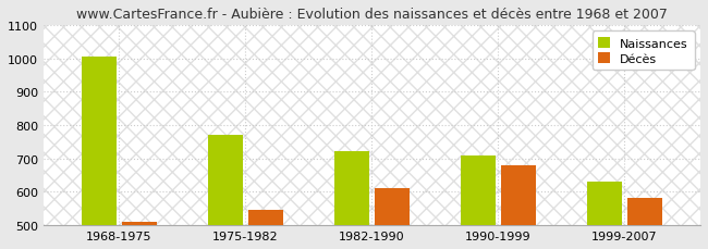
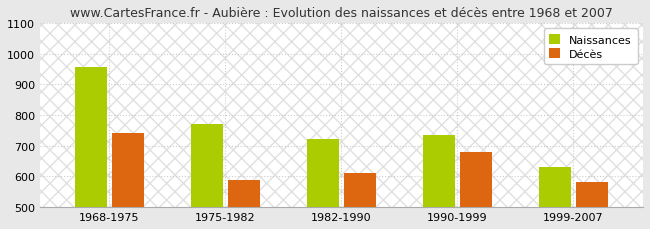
Naissances/1968-1975: 1005 -> 955
Décès/1968-1975: 510 -> 740
Décès/1975-1982: 547 -> 590
Naissances/1990-1999: 710 -> 735
